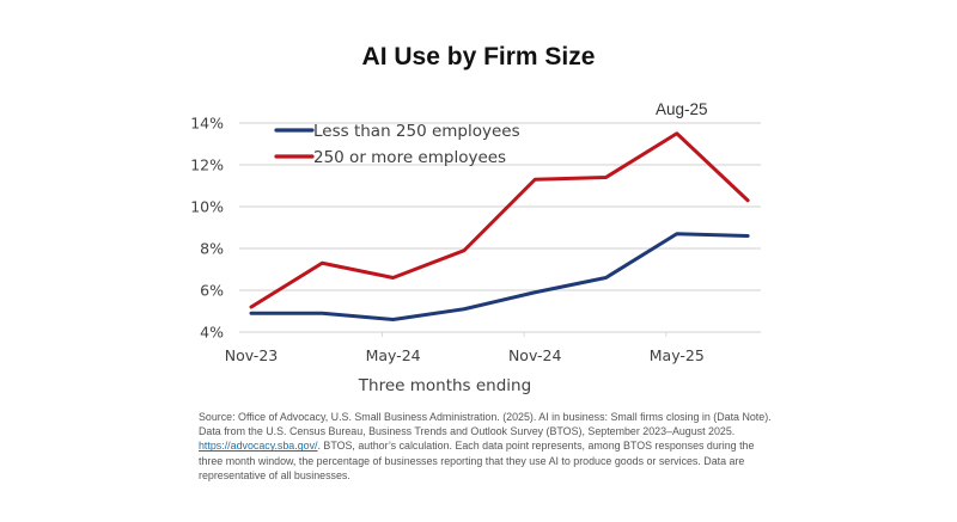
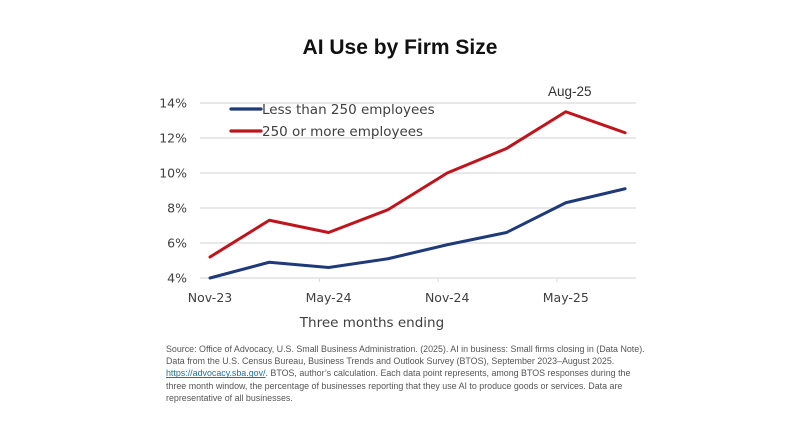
Less than 250 employees/Nov-23: 4.9% -> 4.0%
250 or more employees/Nov-24: 11.3% -> 10.0%
Less than 250 employees/May-25: 8.7% -> 8.3%
Less than 250 employees/Aug-25: 8.6% -> 9.1%
250 or more employees/Aug-25: 10.3% -> 12.3%
